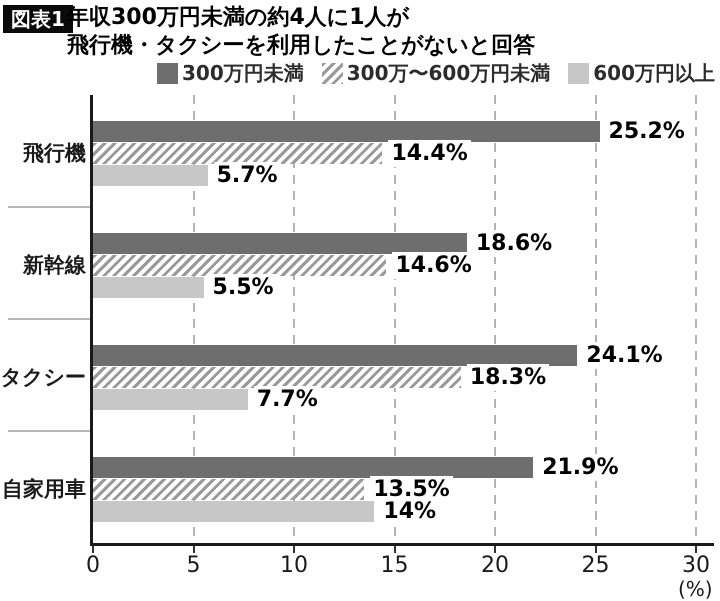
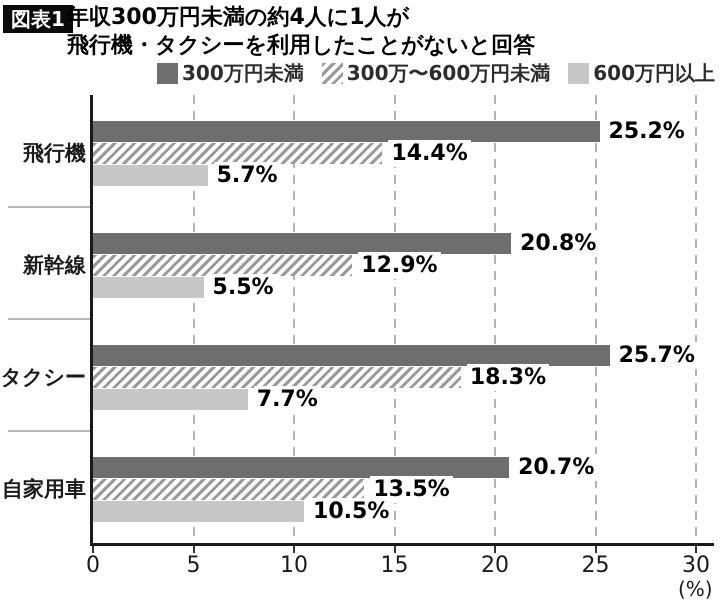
300万円未満/新幹線: 18.6% -> 20.8%
300万〜600万円未満/新幹線: 14.6% -> 12.9%
300万円未満/タクシー: 24.1% -> 25.7%
300万円未満/自家用車: 21.9% -> 20.7%
600万円以上/自家用車: 14% -> 10.5%
